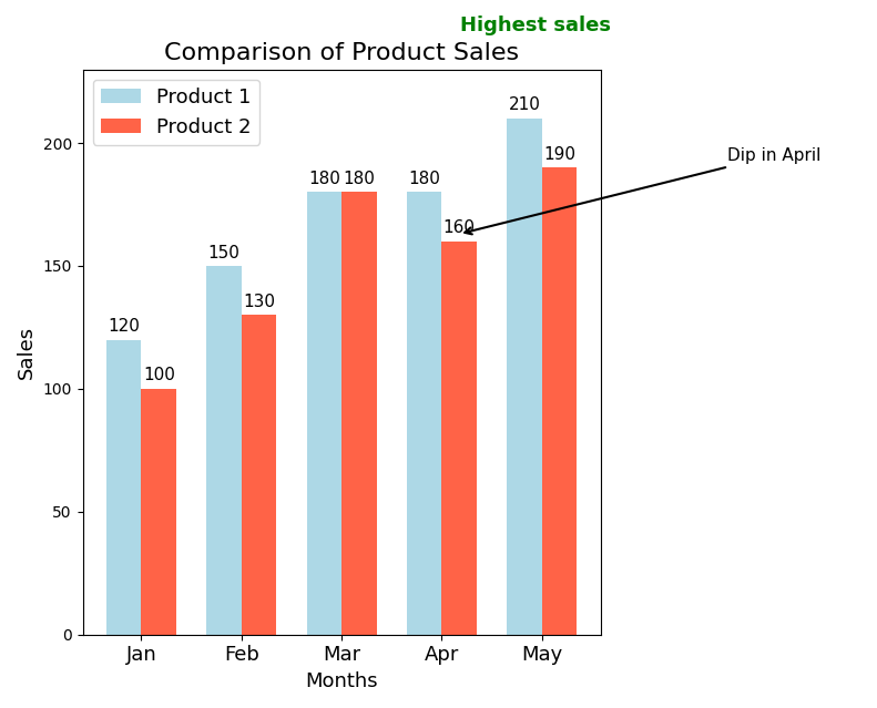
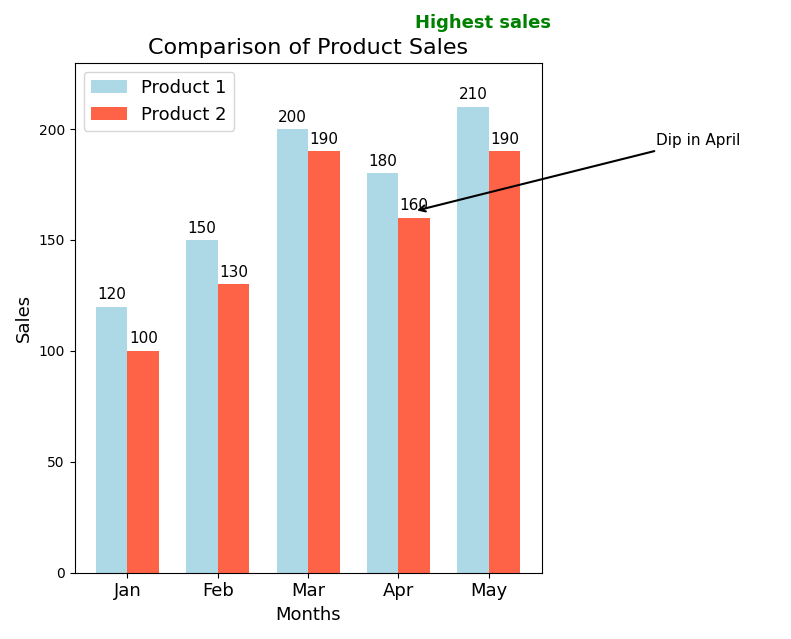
Product 1/Mar: 180 -> 200
Product 2/Mar: 180 -> 190
